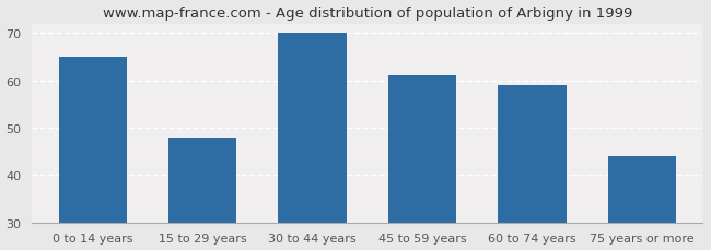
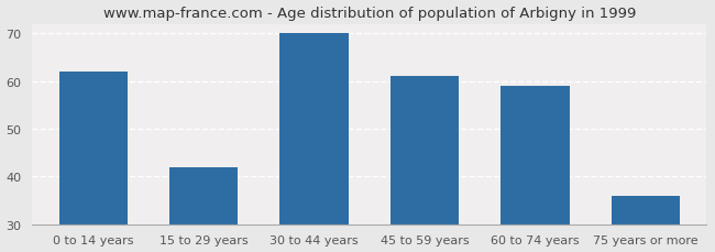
0 to 14 years: 65 -> 62
15 to 29 years: 48 -> 42
75 years or more: 44 -> 36
